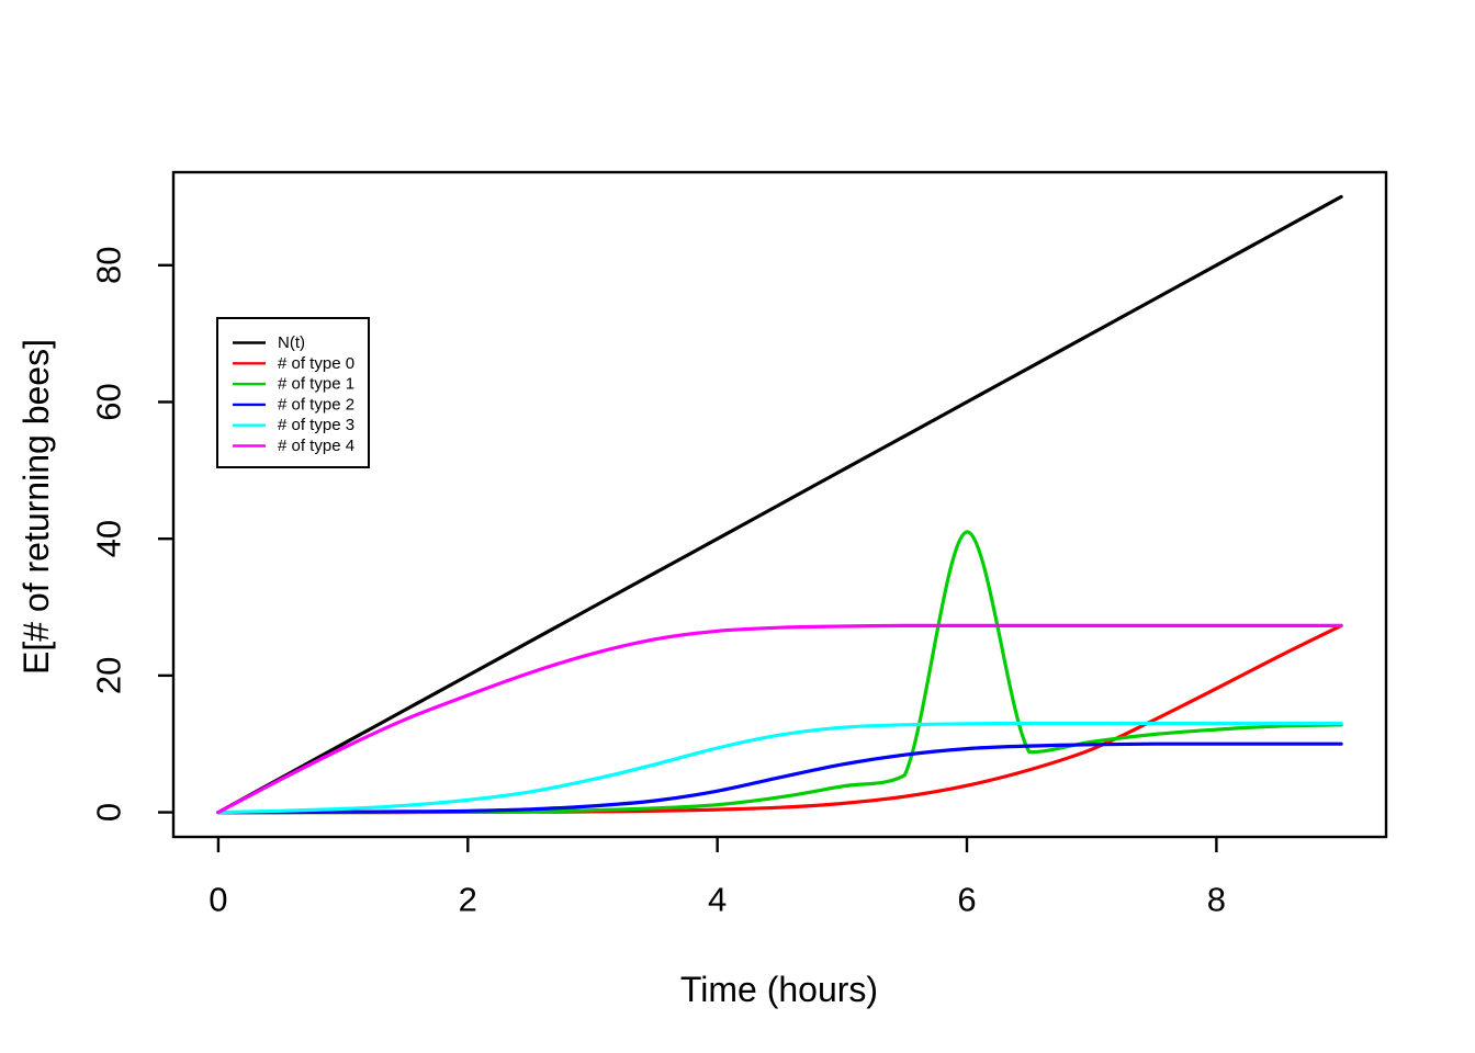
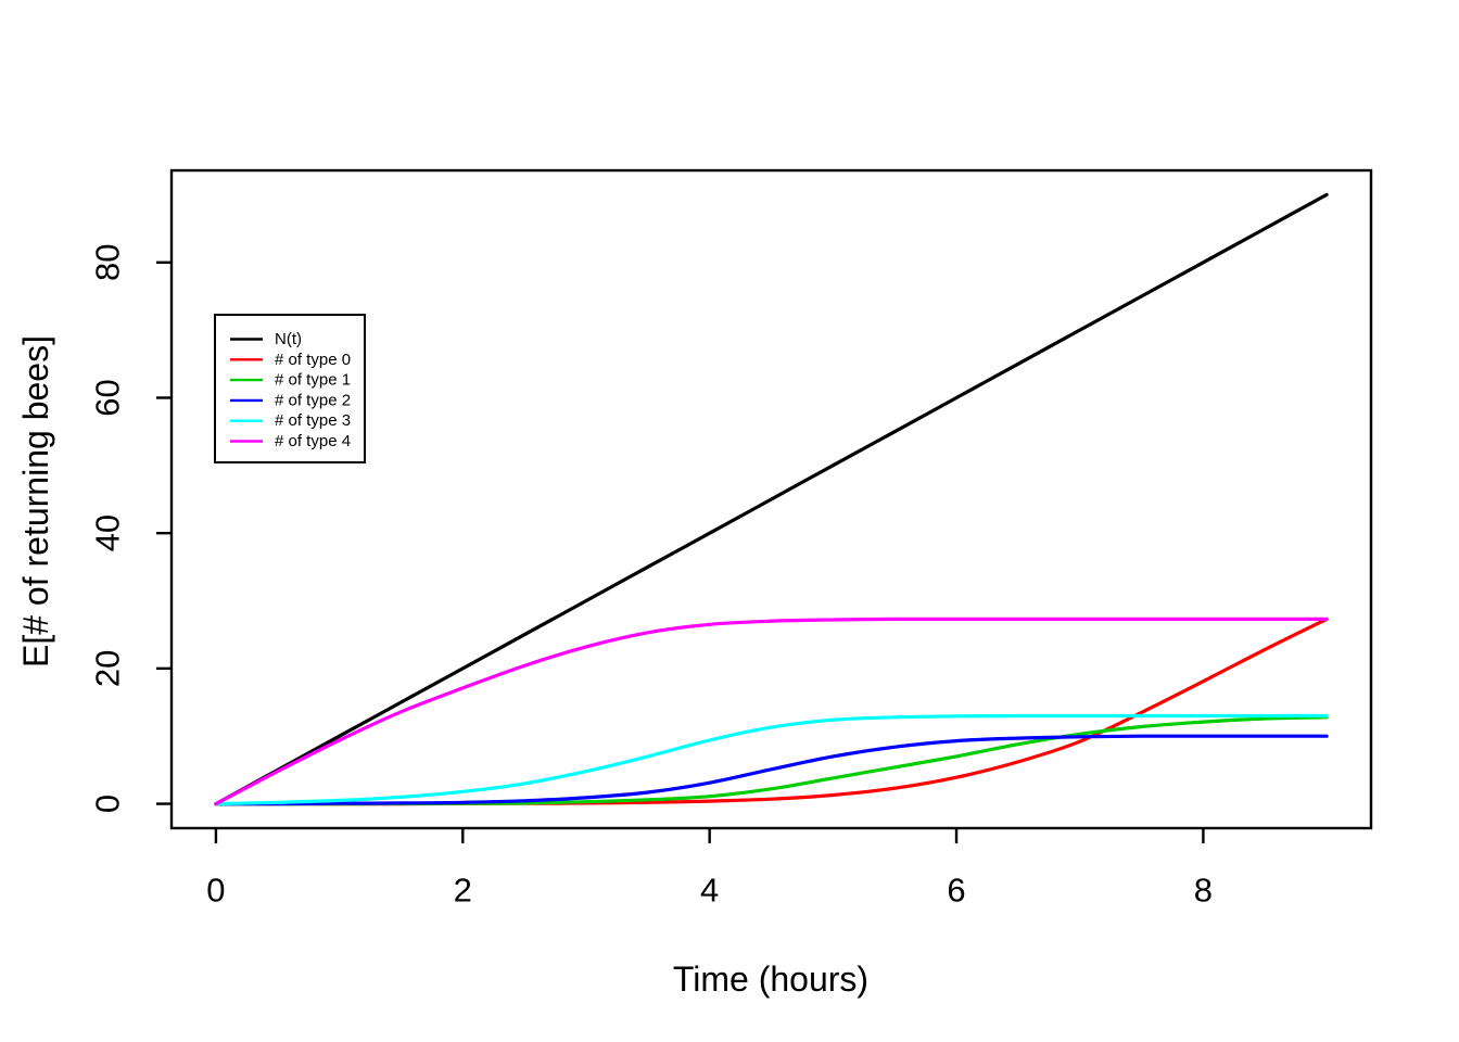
# of type 1/6: 41 -> 7
